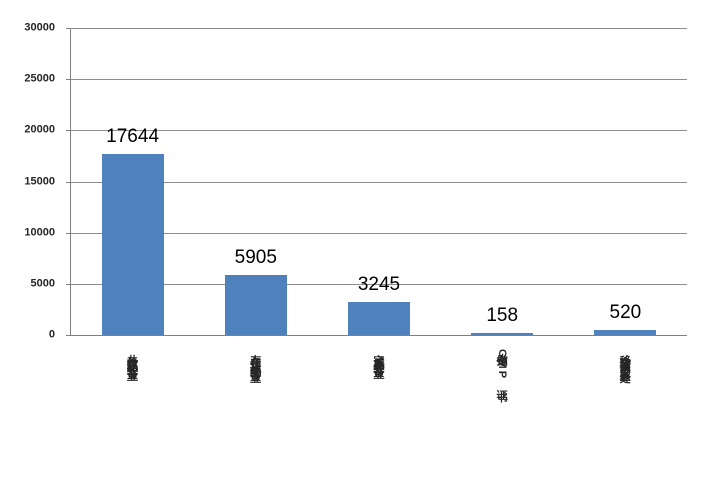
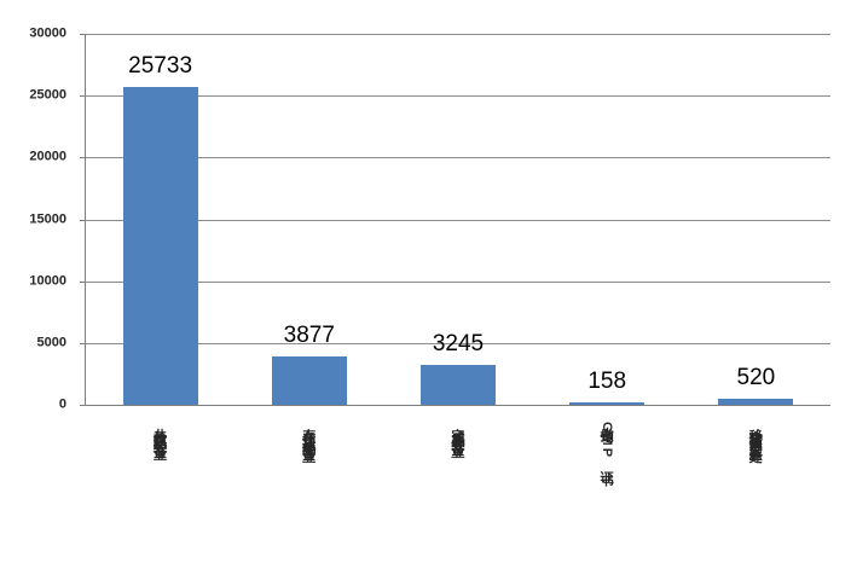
共检查药品经营企业: 17644 -> 25733
存在违法违规经营企业: 5905 -> 3877
